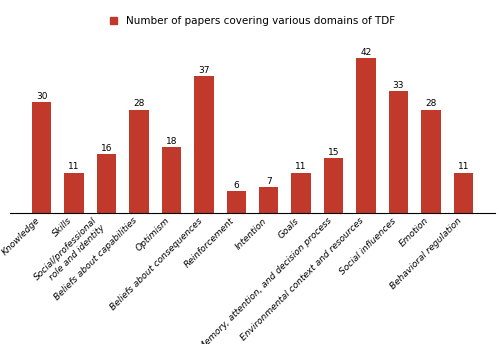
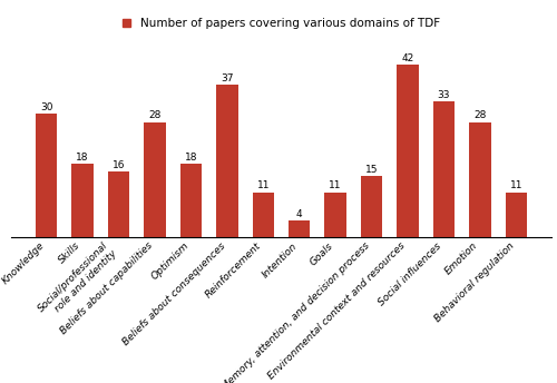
Skills: 11 -> 18
Reinforcement: 6 -> 11
Intention: 7 -> 4
